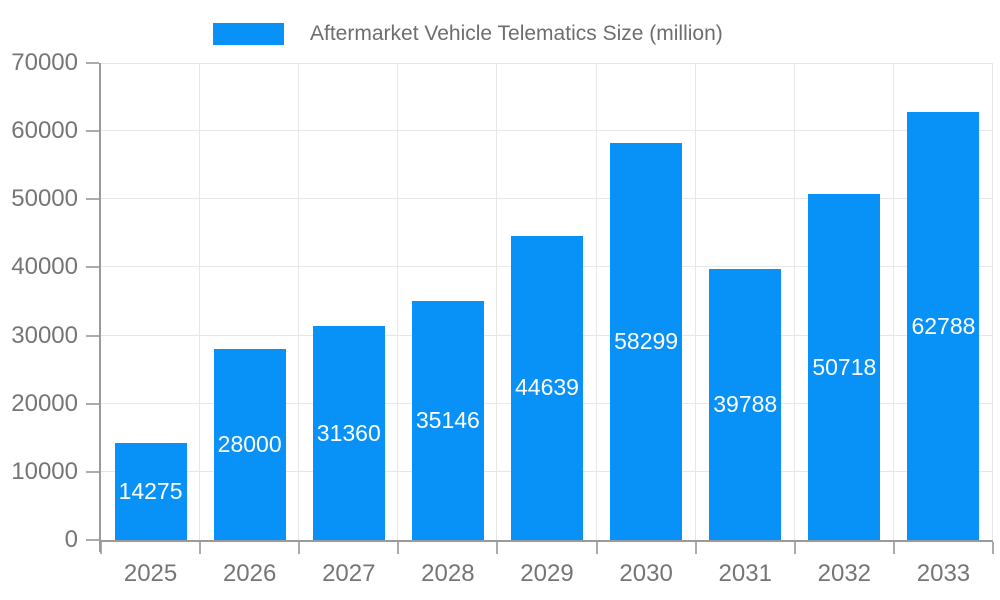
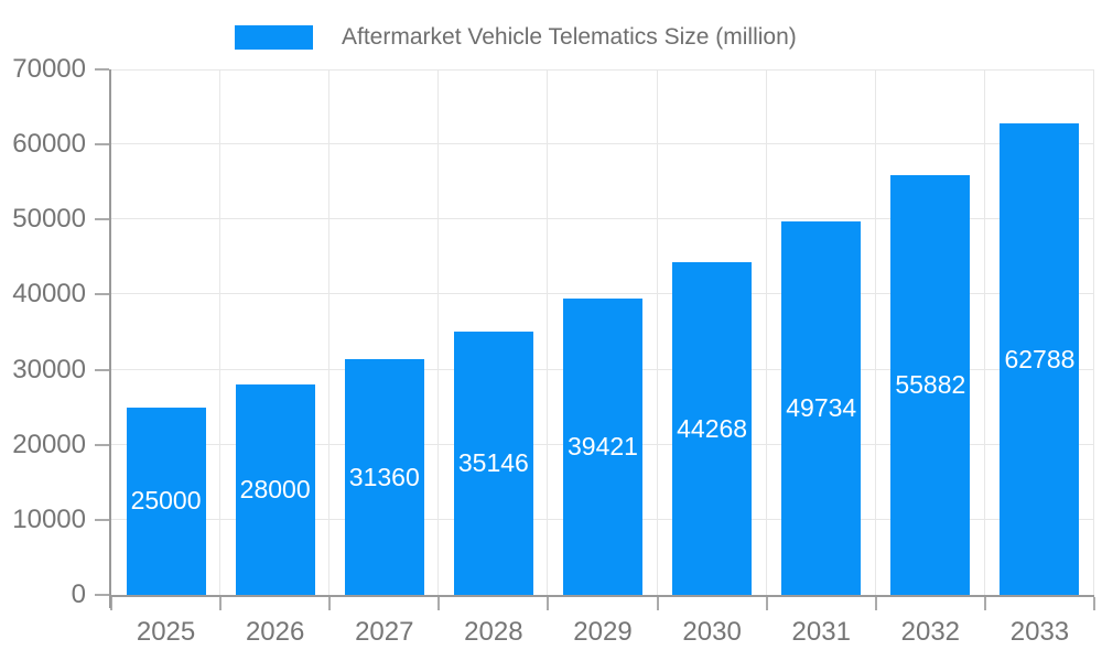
2025: 14275 -> 25000
2029: 44639 -> 39421
2030: 58299 -> 44268
2031: 39788 -> 49734
2032: 50718 -> 55882
